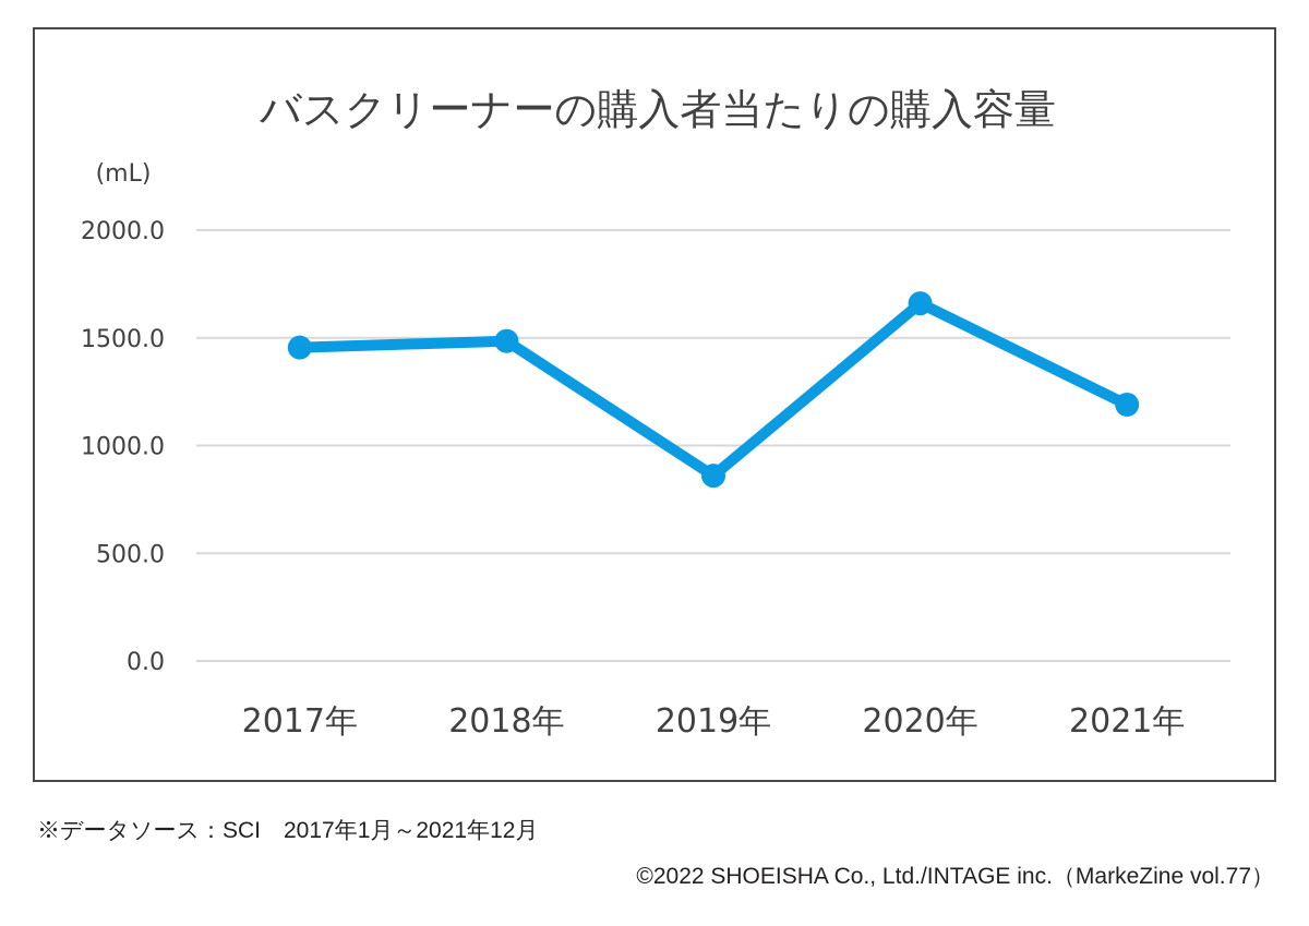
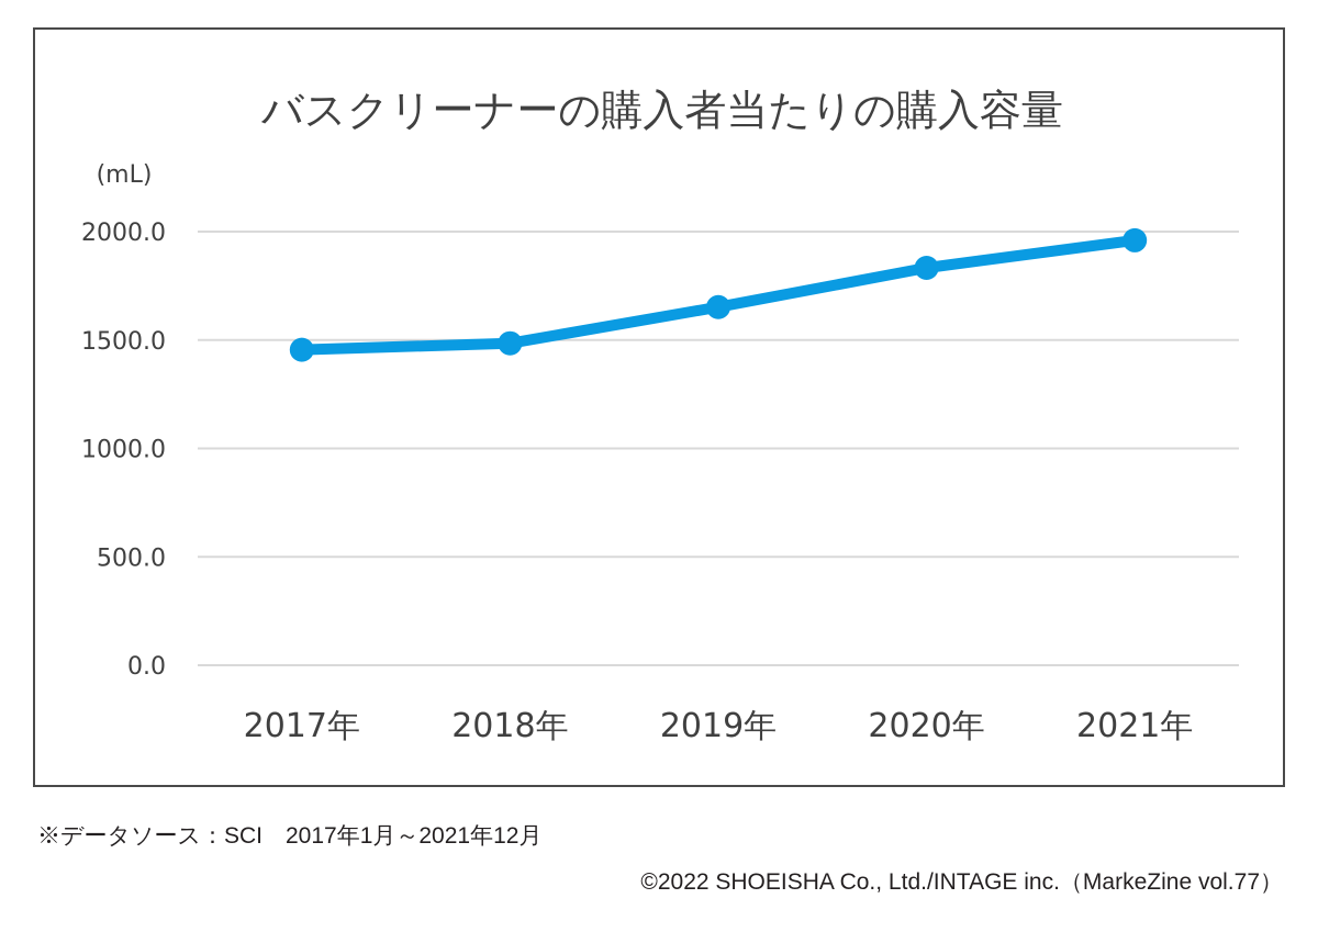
2019年: 860 -> 1650
2020年: 1660 -> 1830
2021年: 1190 -> 1960
